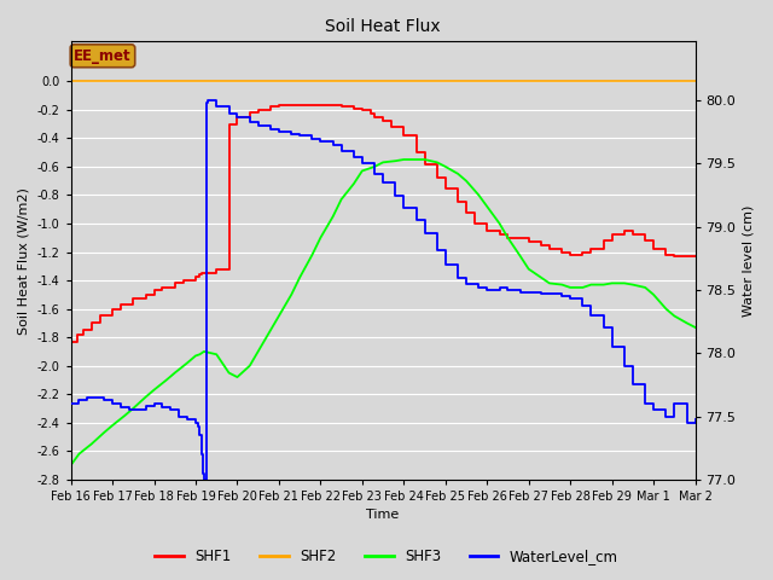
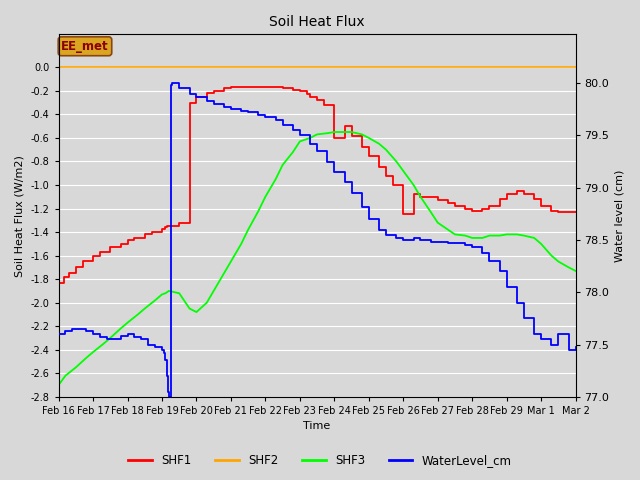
SHF1/Feb 24: -0.38 -> -0.60
SHF1/Feb 26: -1.05 -> -1.25
